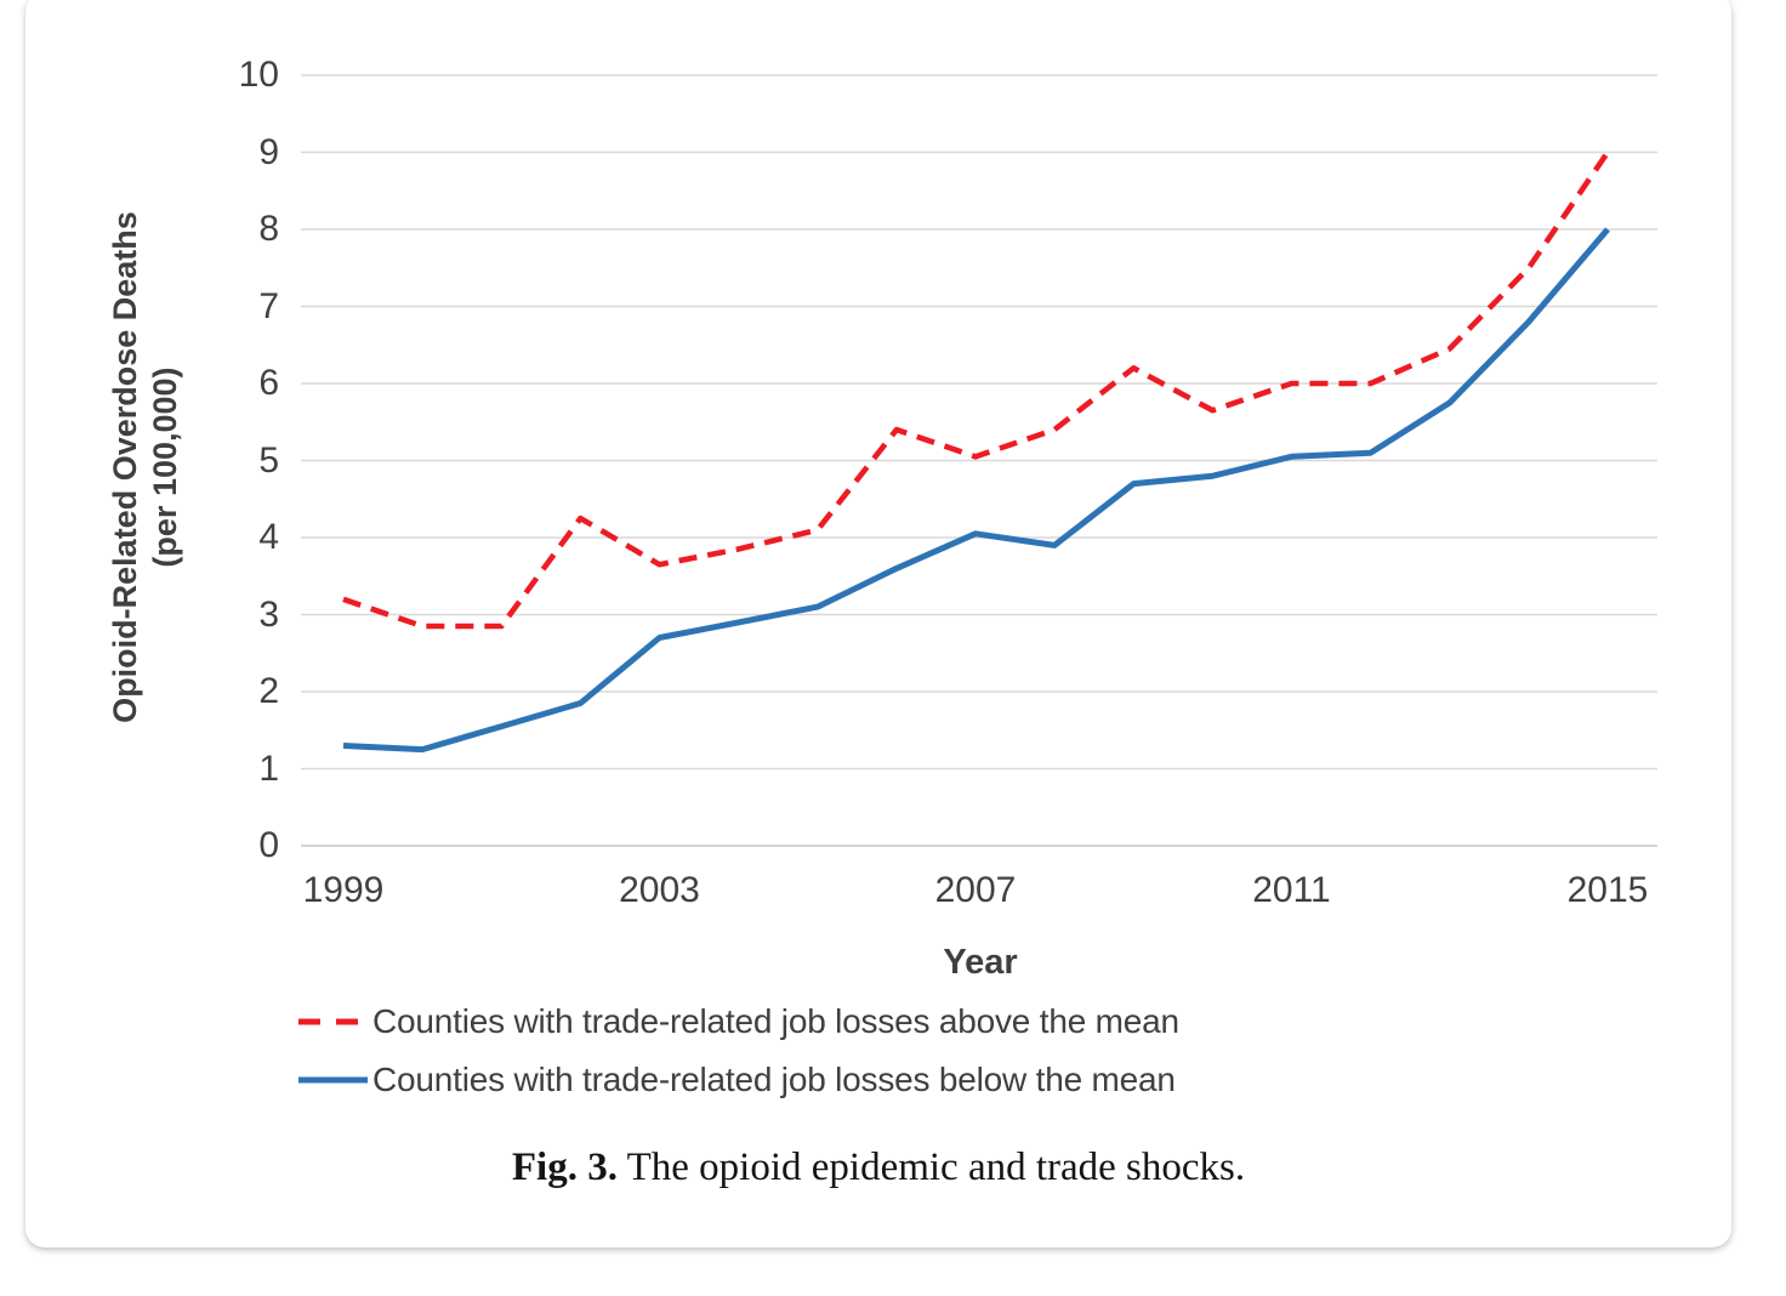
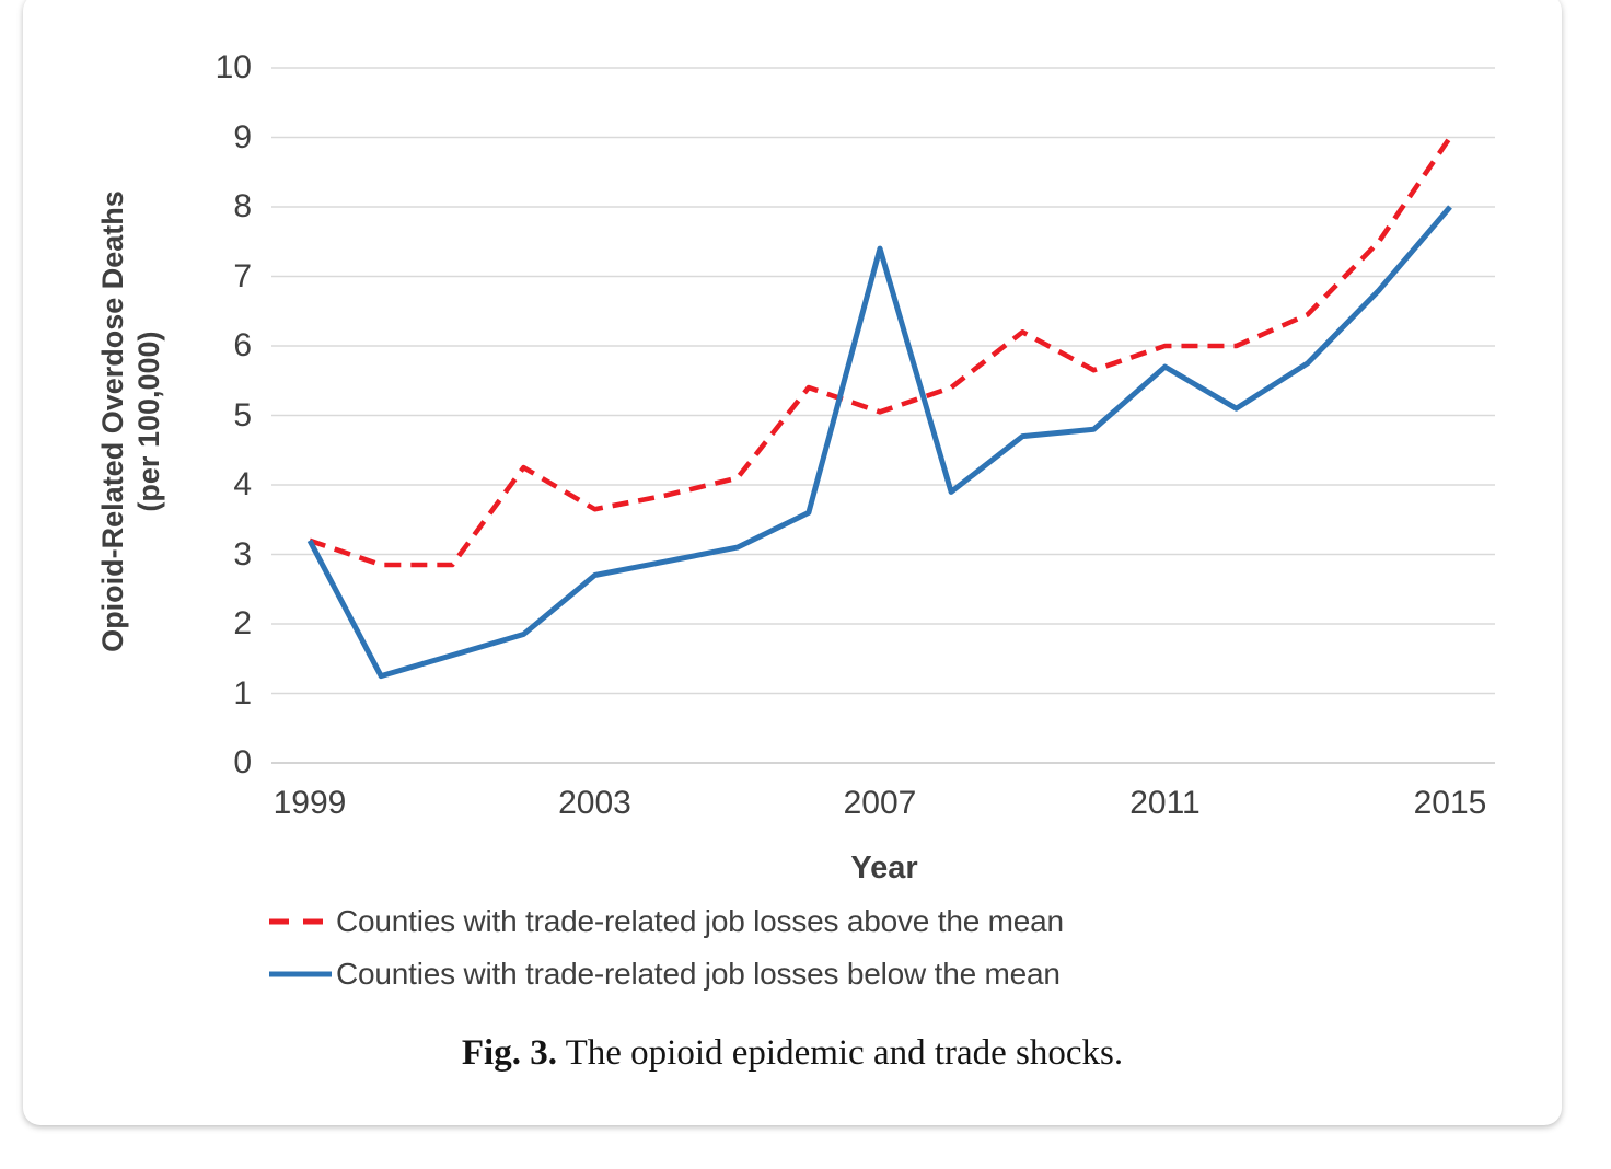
Counties with trade-related job losses below the mean/1999: 1.3 -> 3.2
Counties with trade-related job losses below the mean/2007: 4.0 -> 7.4
Counties with trade-related job losses below the mean/2011: 5.0 -> 5.7
